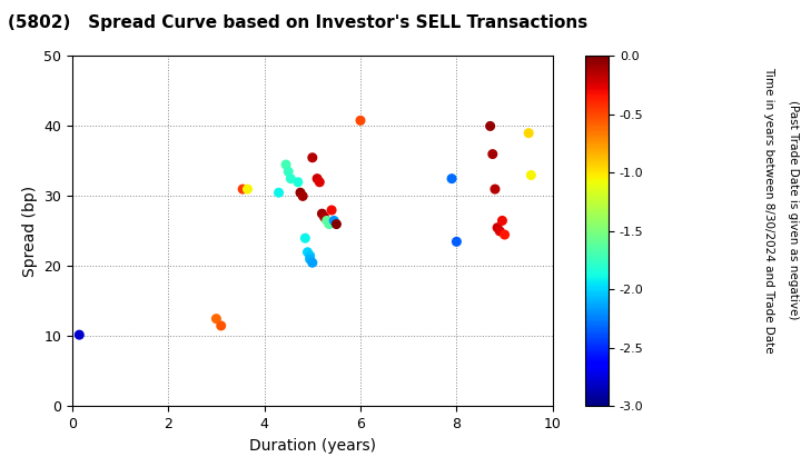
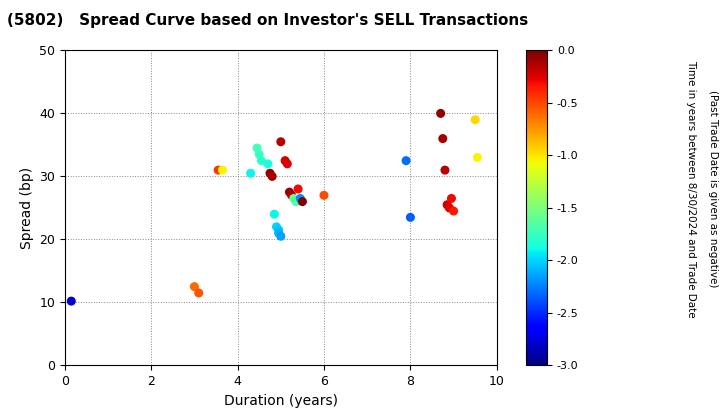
6: 40.8 -> 27.0
